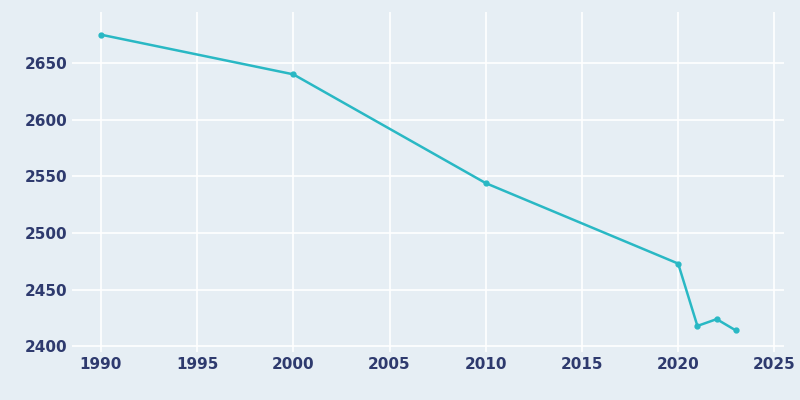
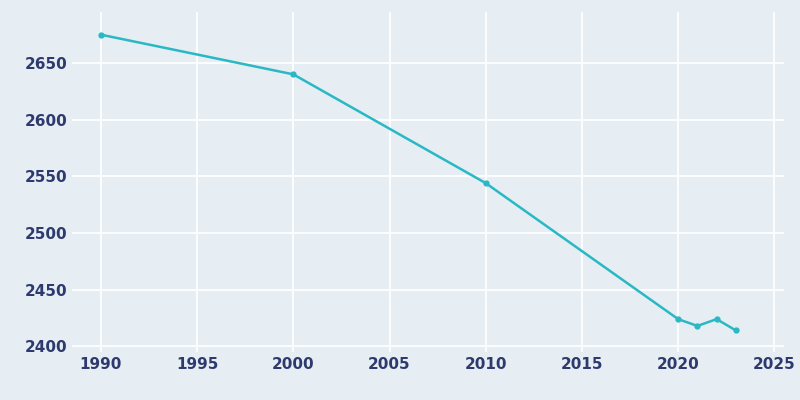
2020: 2473 -> 2424
